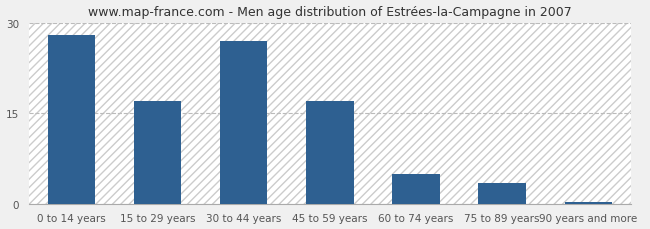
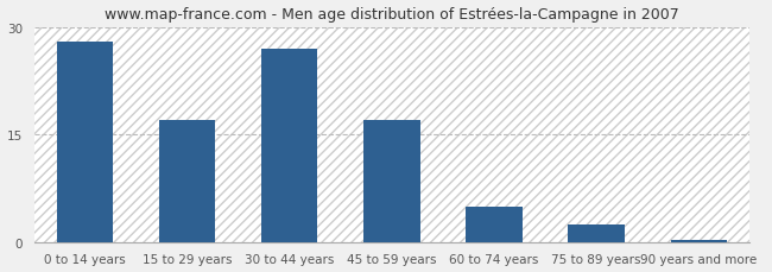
75 to 89 years: 3.5 -> 2.4
